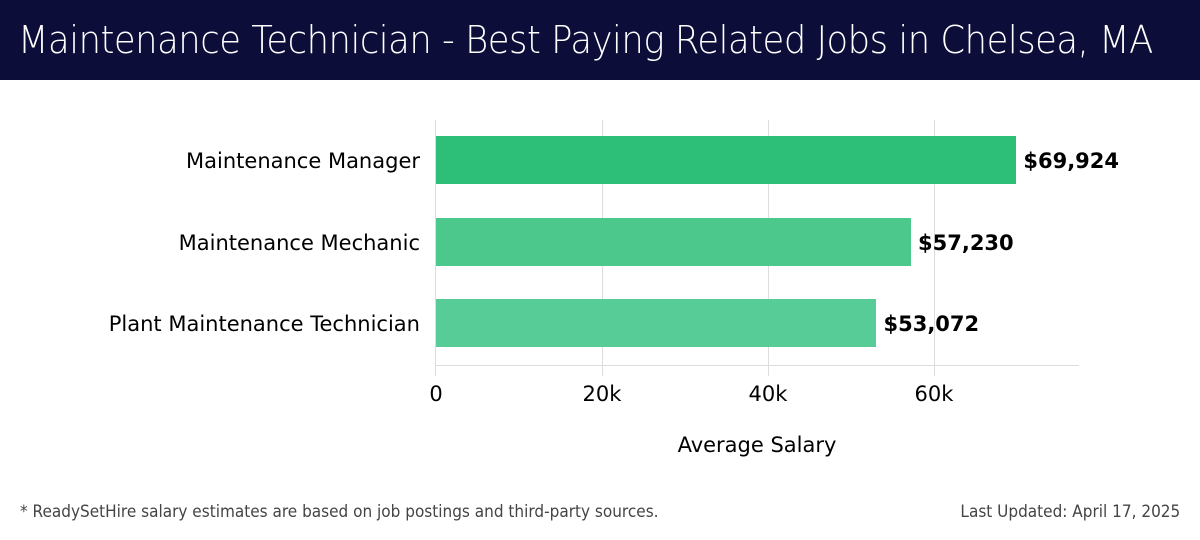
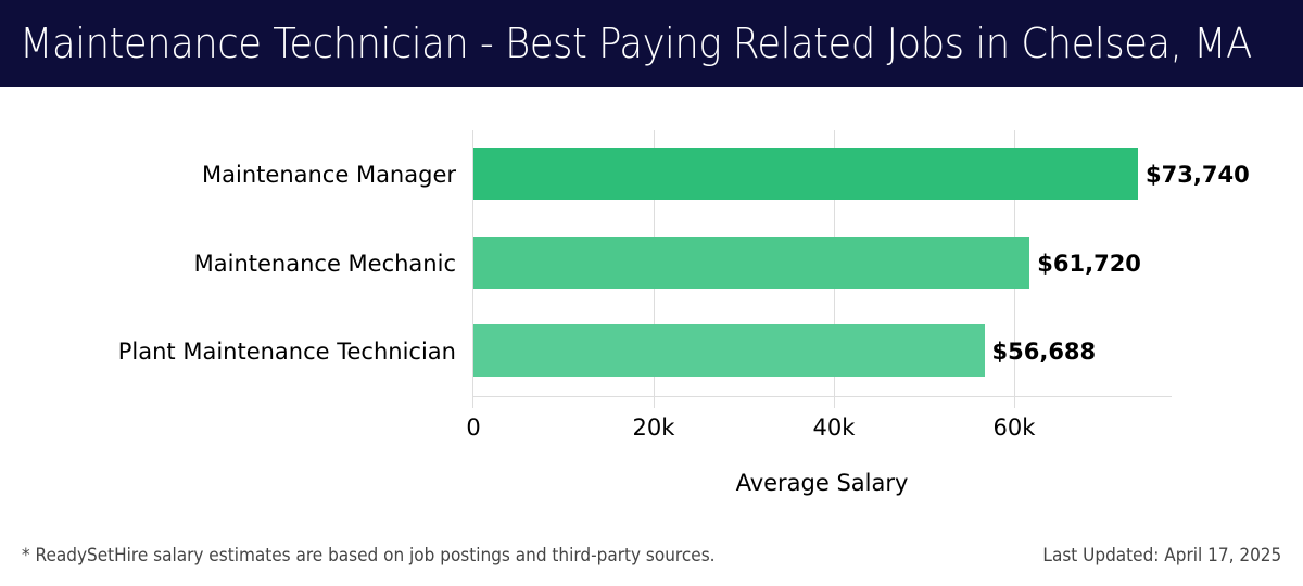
Maintenance Manager: $69,924 -> $73,740
Maintenance Mechanic: $57,230 -> $61,720
Plant Maintenance Technician: $53,072 -> $56,688
